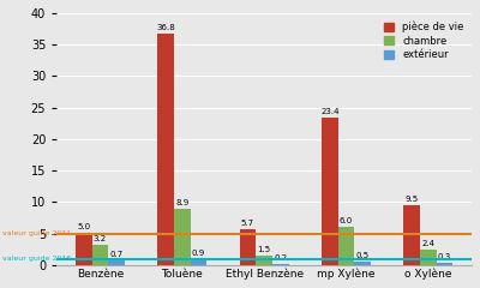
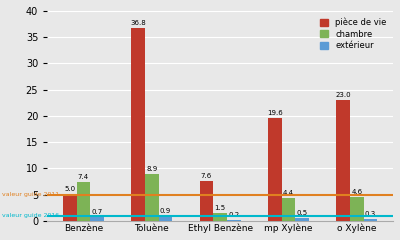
chambre/Benzène: 3.2 -> 7.4
pièce de vie/Ethyl Benzène: 5.7 -> 7.6
pièce de vie/mp Xylène: 23.4 -> 19.6
chambre/mp Xylène: 6.0 -> 4.4
pièce de vie/o Xylène: 9.5 -> 23.0
chambre/o Xylène: 2.4 -> 4.6
